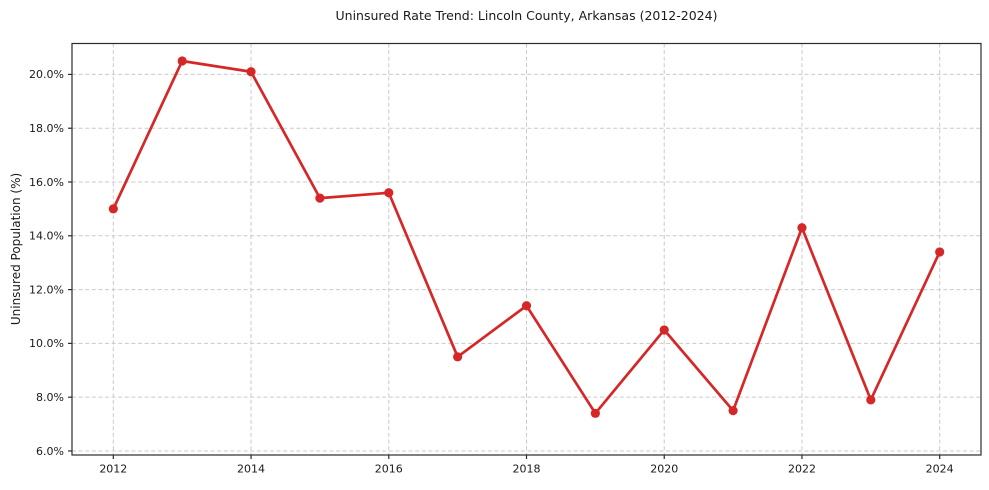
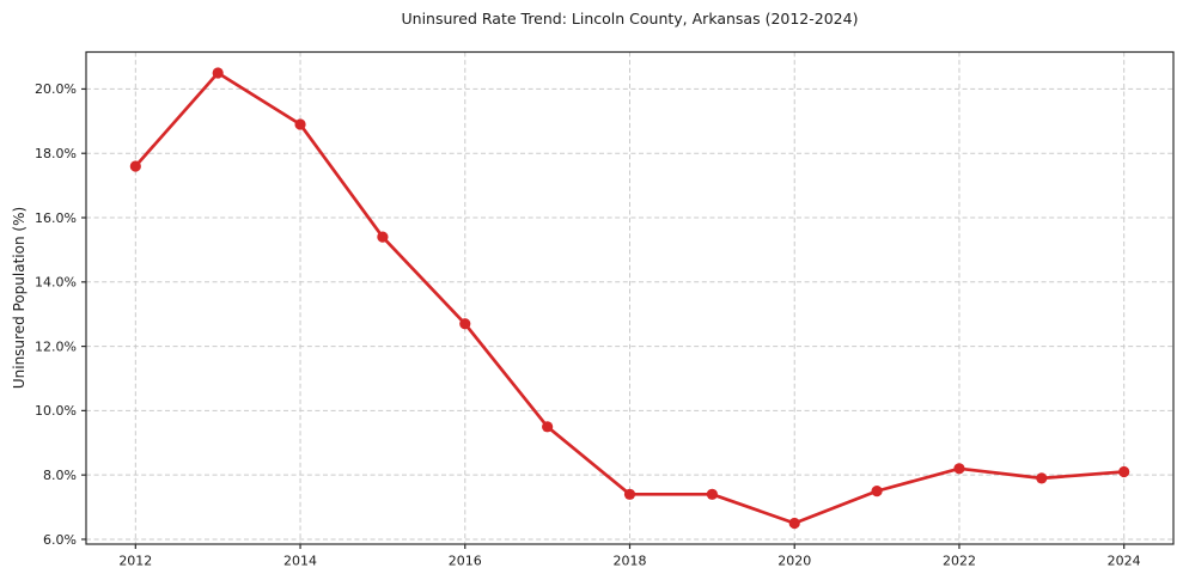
2012: 15.0% -> 17.6%
2014: 20.1% -> 18.9%
2016: 15.6% -> 12.7%
2018: 11.4% -> 7.4%
2020: 10.5% -> 6.5%
2022: 14.3% -> 8.2%
2024: 13.4% -> 8.1%
